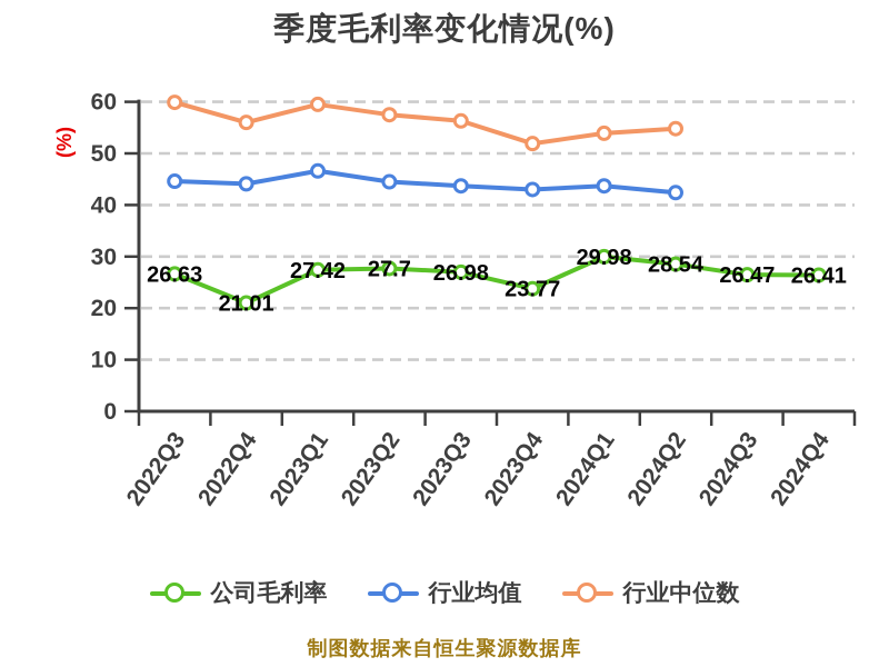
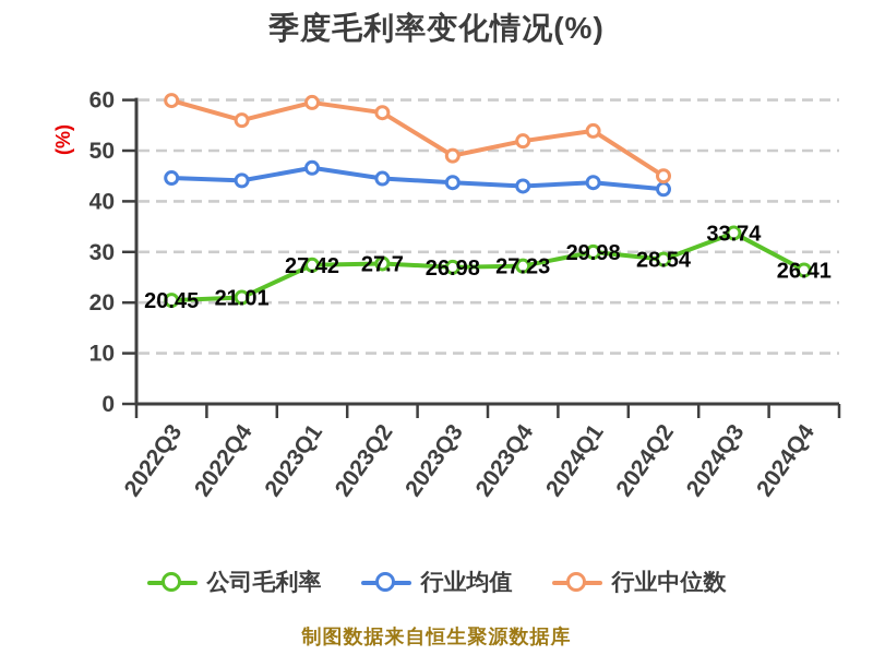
公司毛利率/2022Q3: 26.63 -> 20.45
行业中位数/2023Q3: 56 -> 49
公司毛利率/2023Q4: 23.77 -> 27.23
行业中位数/2024Q2: 55 -> 45
公司毛利率/2024Q3: 26.47 -> 33.74
